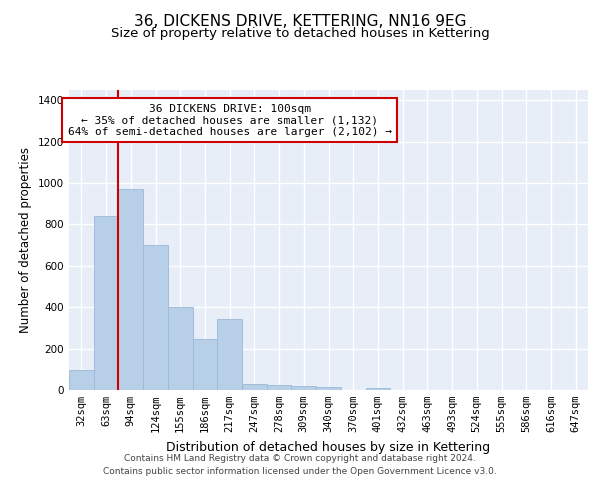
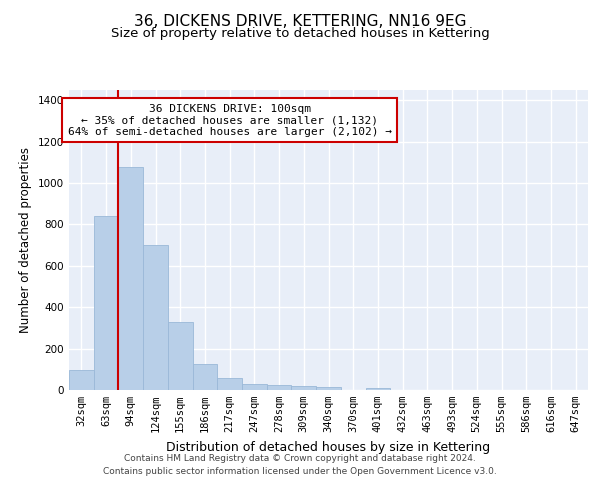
94sqm: 970 -> 1080
155sqm: 400 -> 330
186sqm: 245 -> 125
217sqm: 345 -> 58
